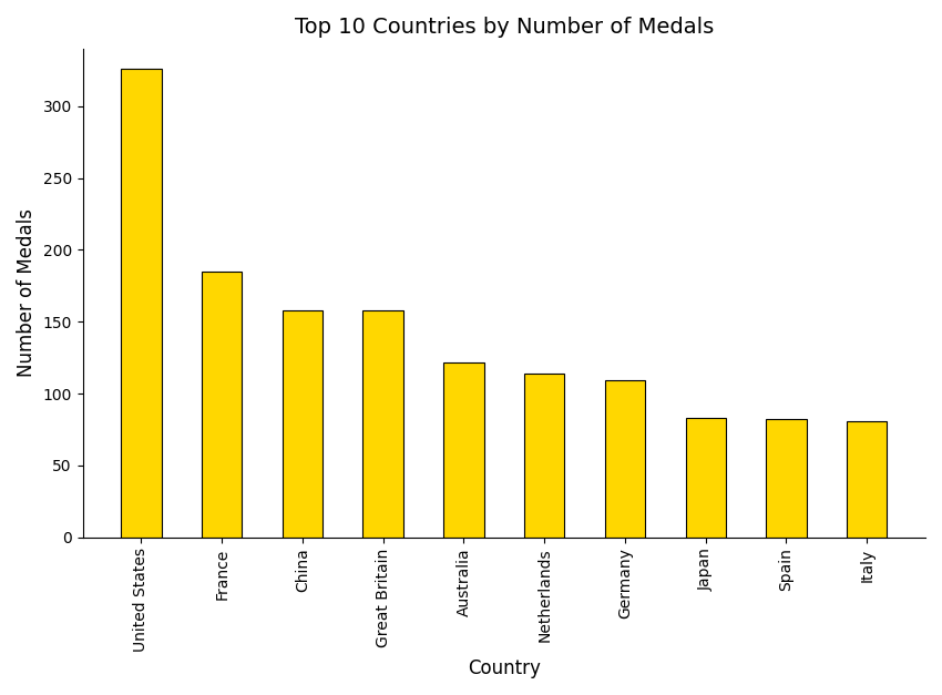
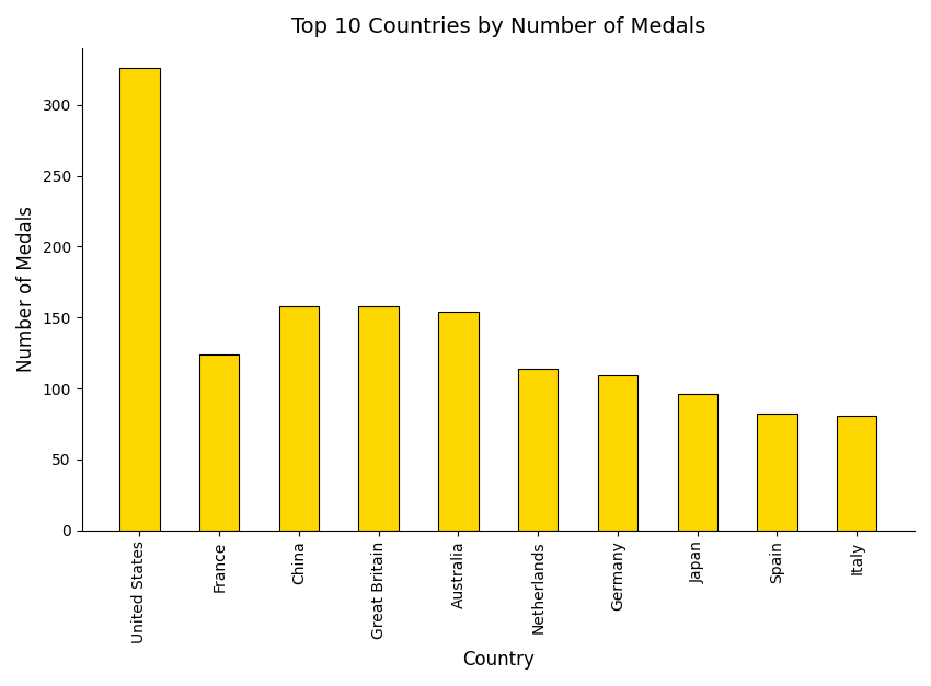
France: 185 -> 124
Australia: 122 -> 154
Japan: 83 -> 96
